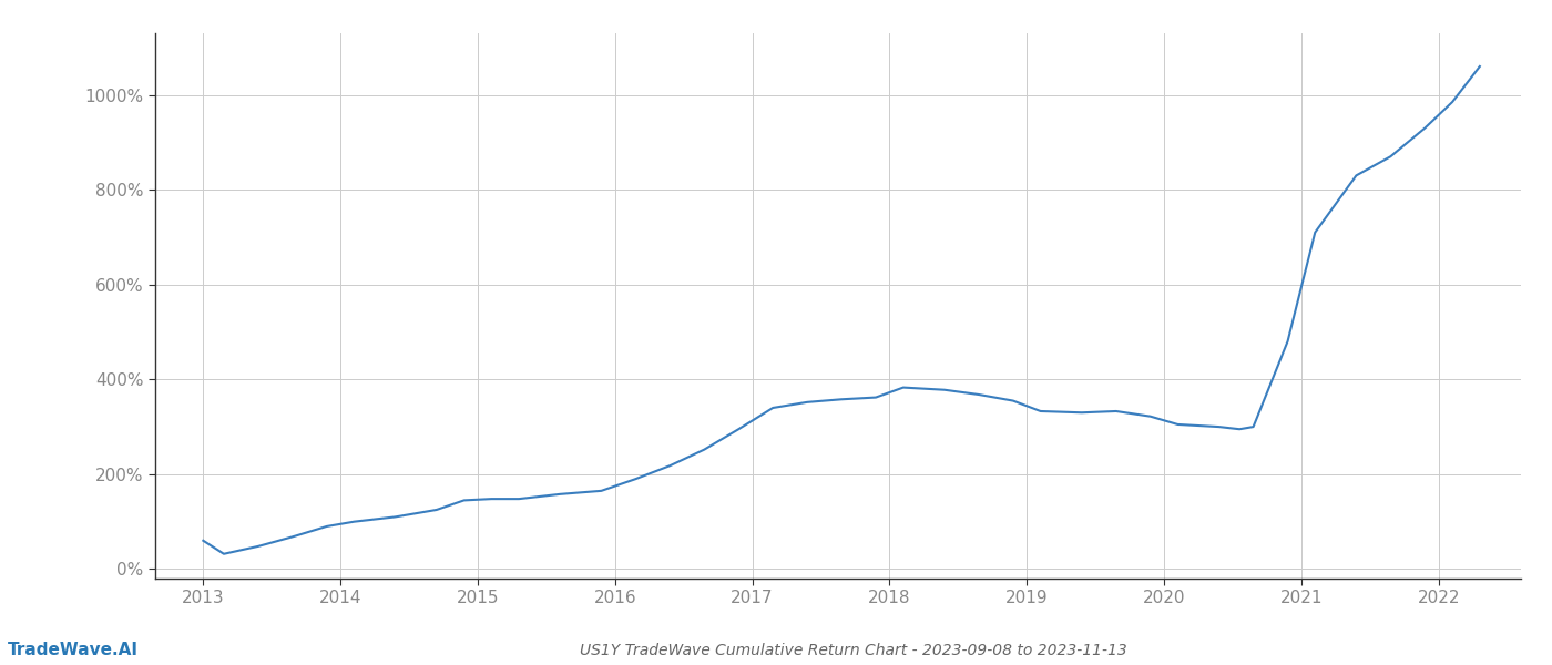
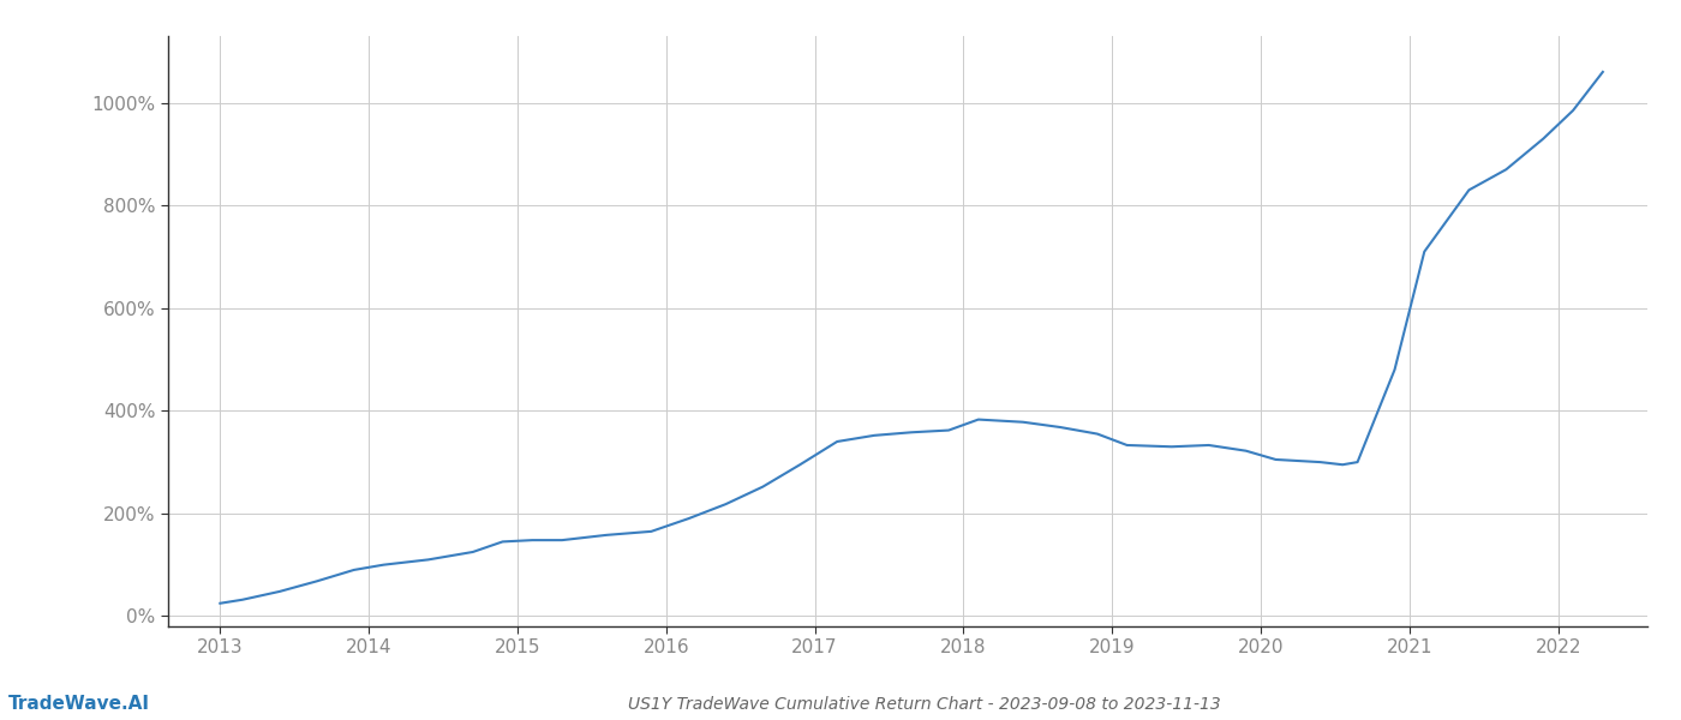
2013: 60% -> 25%
